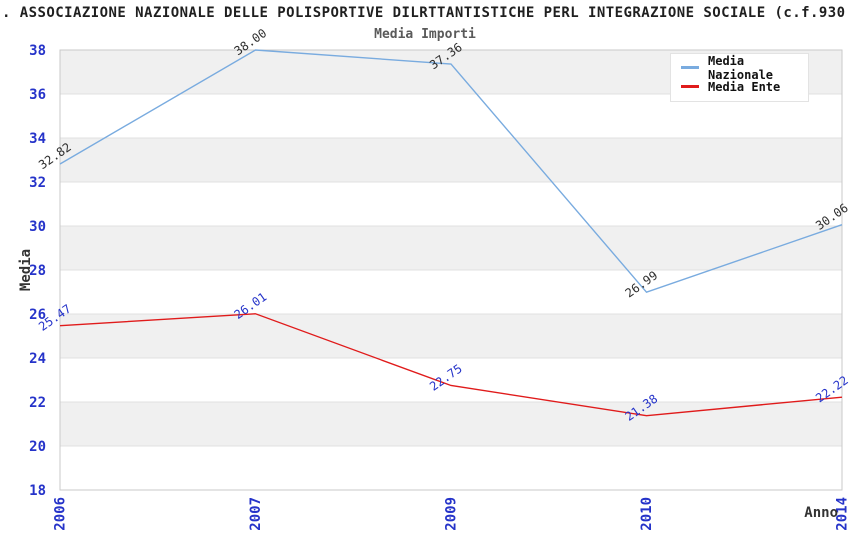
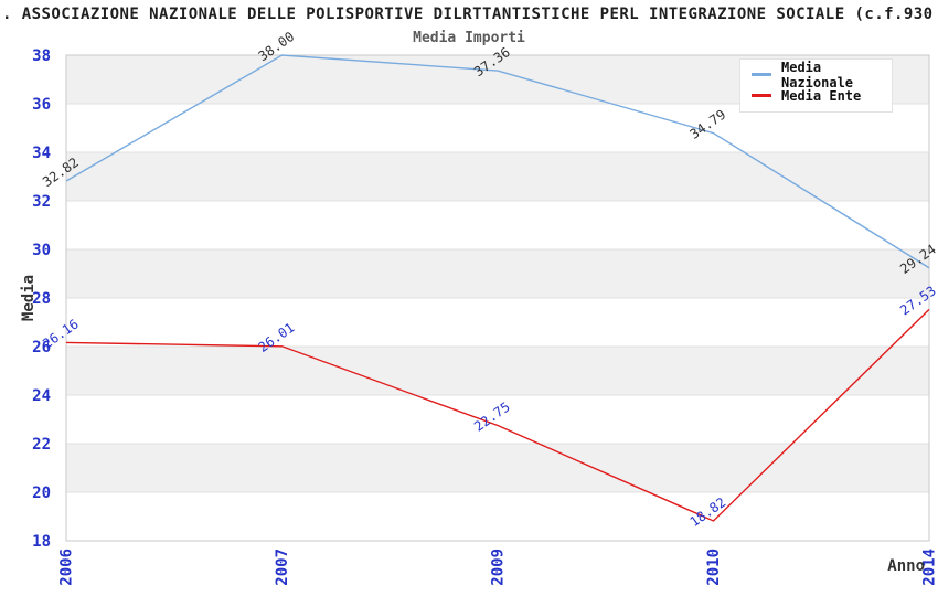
Media Ente/2006: 25.47 -> 26.16
Media Nazionale/2010: 26.99 -> 34.79
Media Ente/2010: 21.38 -> 18.82
Media Nazionale/2014: 30.06 -> 29.24
Media Ente/2014: 22.22 -> 27.53
